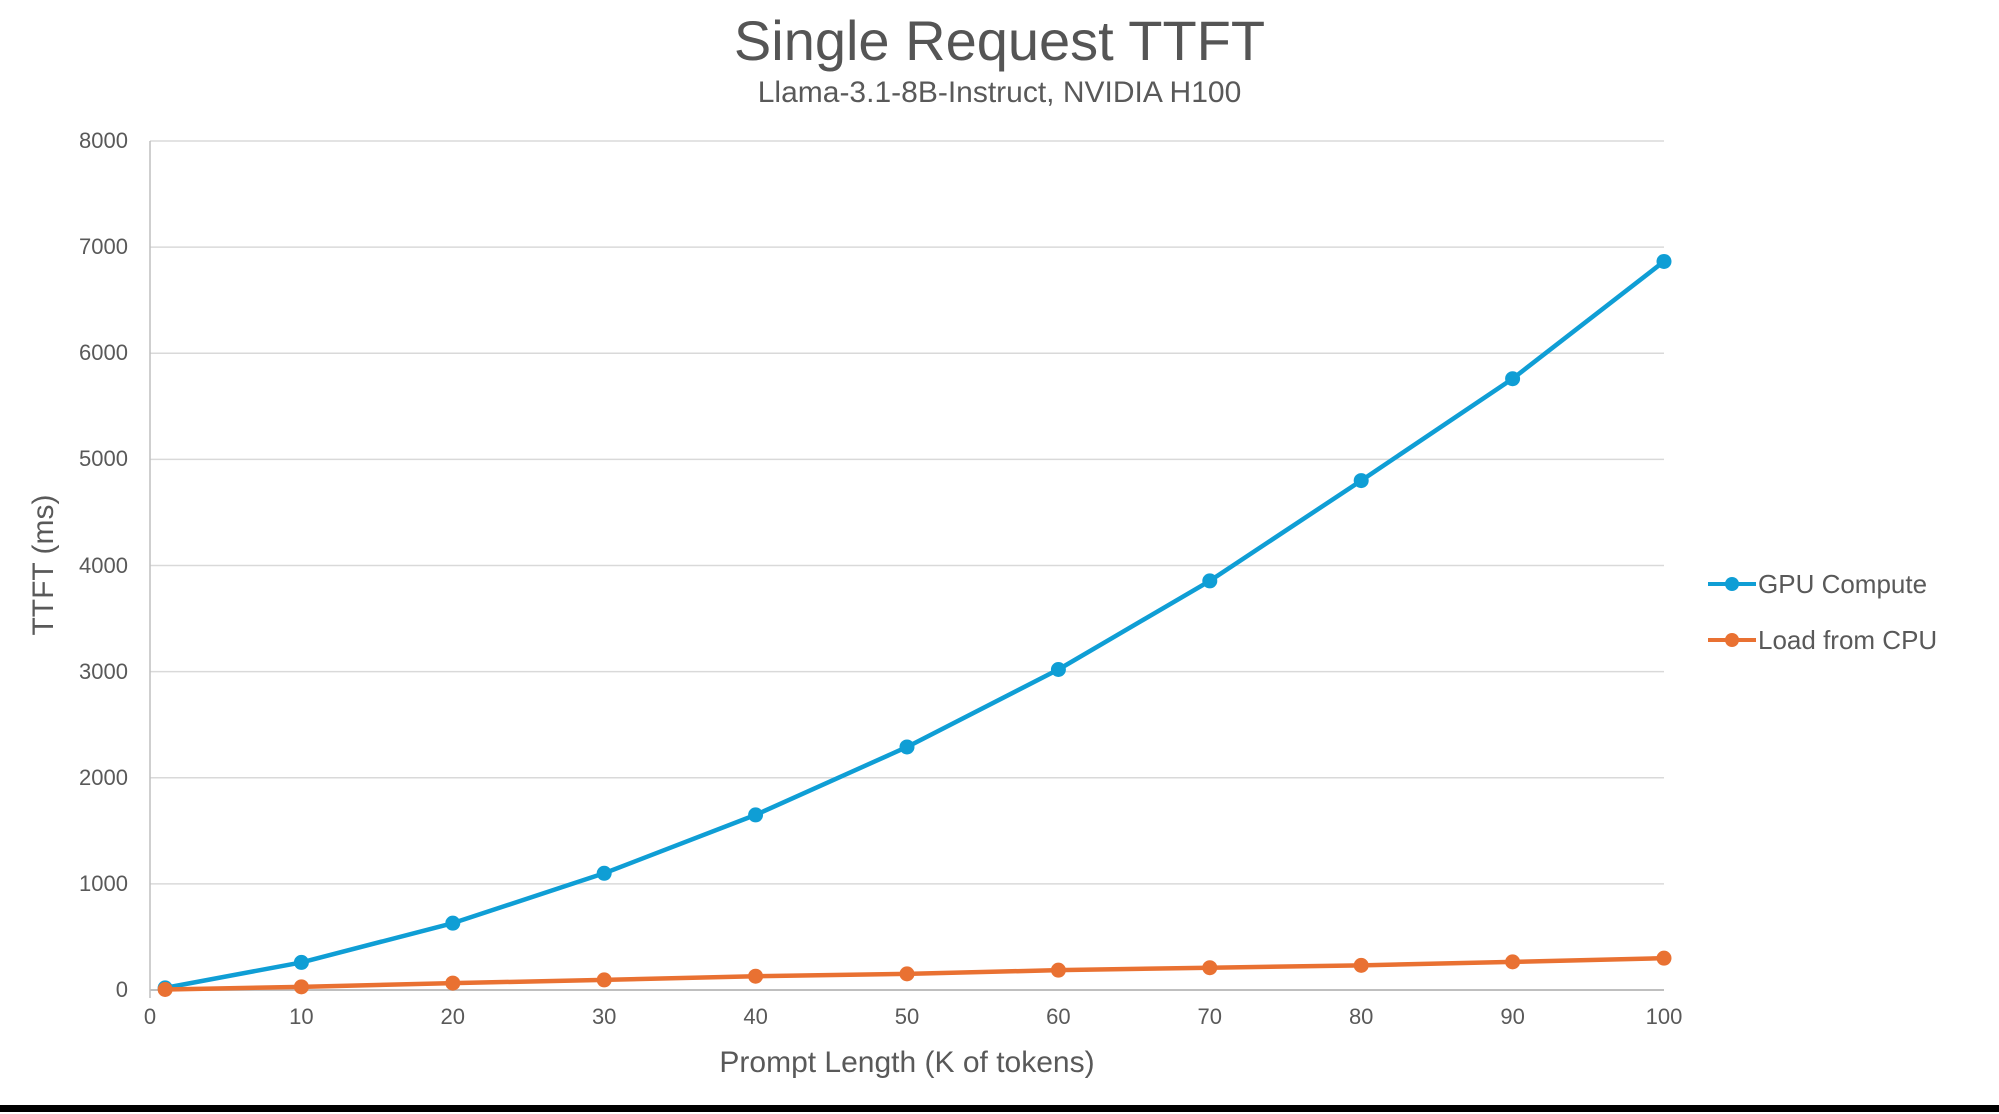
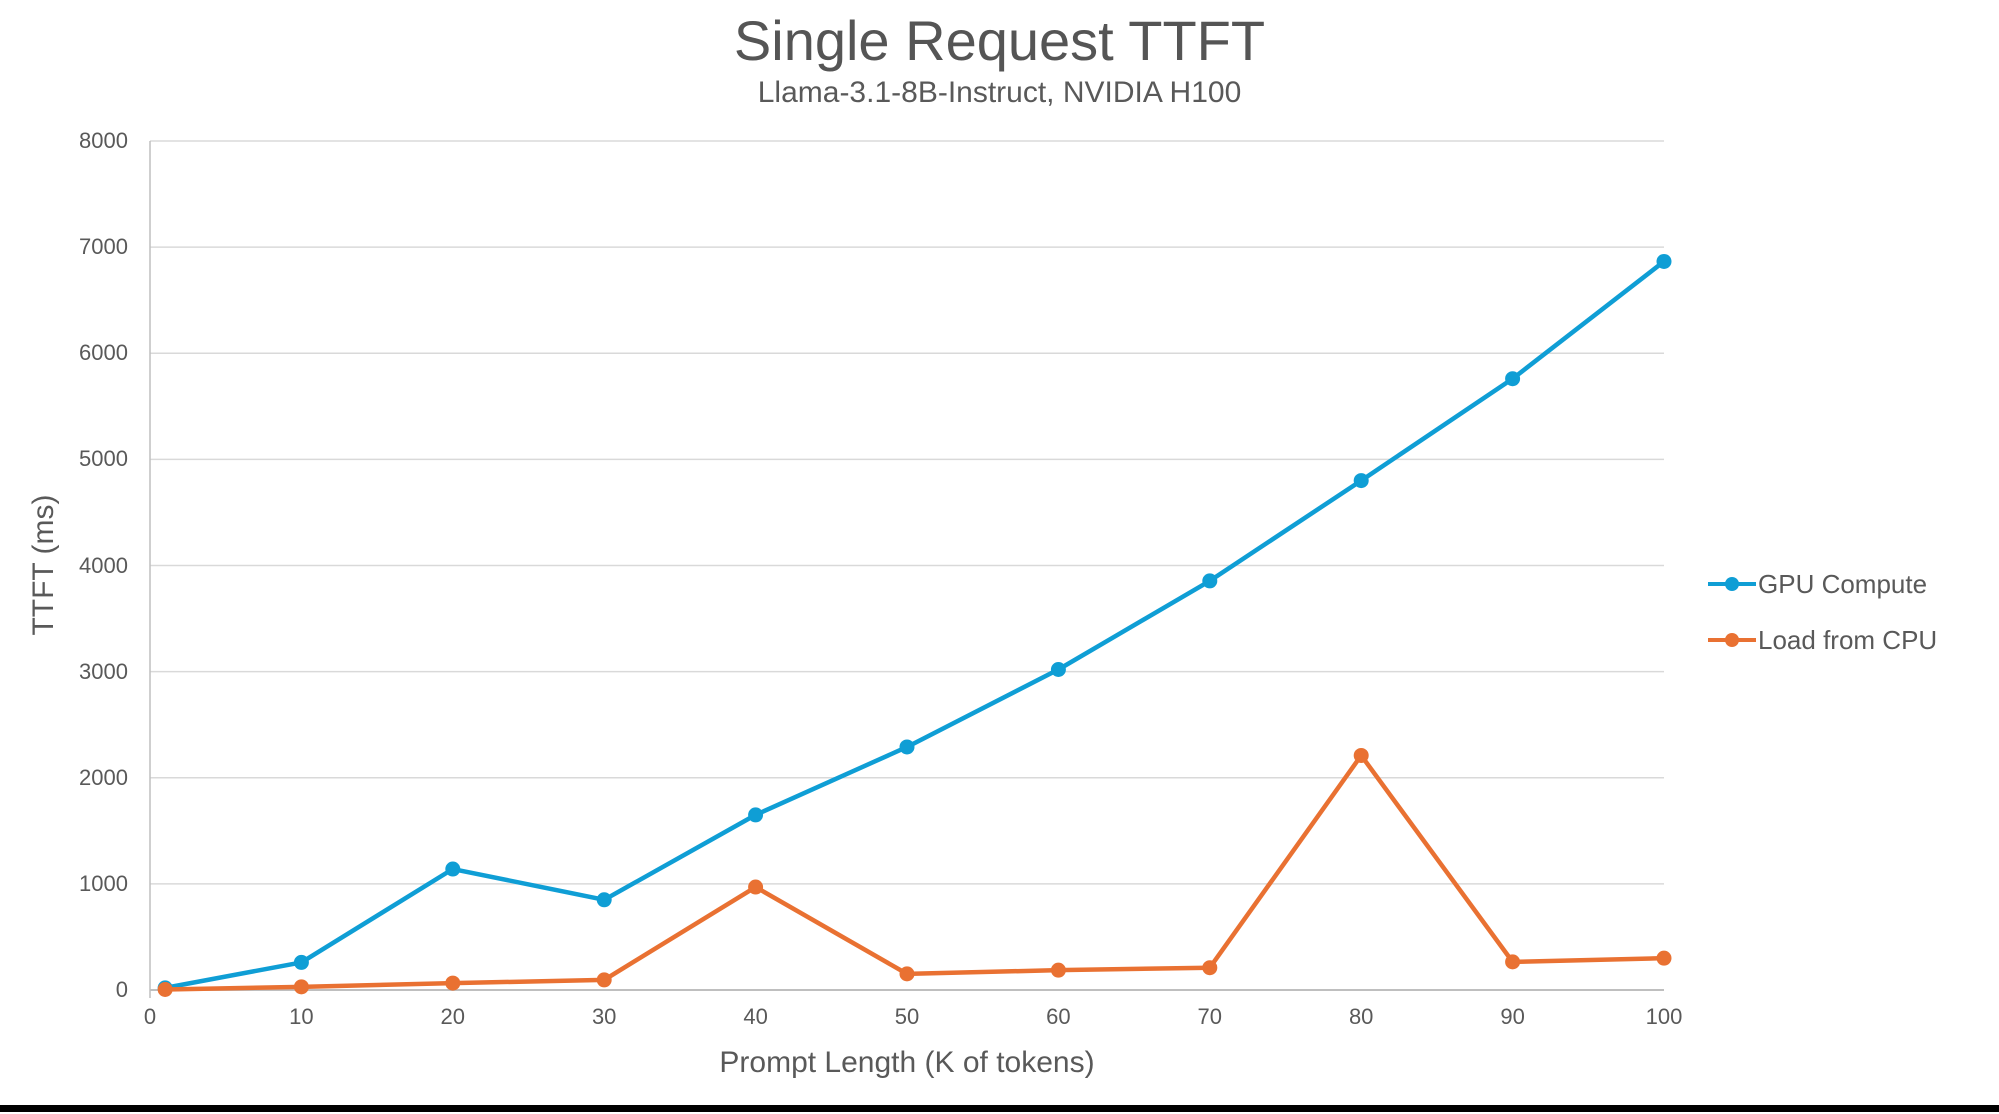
GPU Compute/20: 630 -> 1140
GPU Compute/30: 1100 -> 850
Load from CPU/40: 130 -> 970
Load from CPU/80: 230 -> 2210
